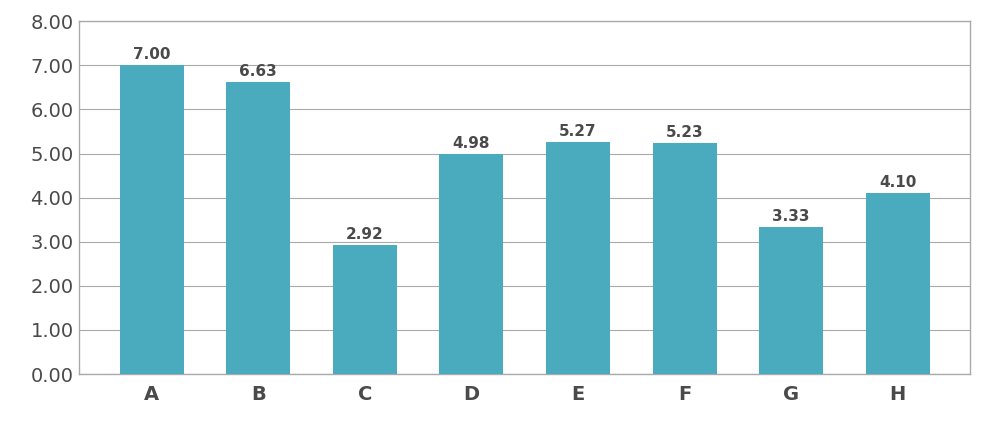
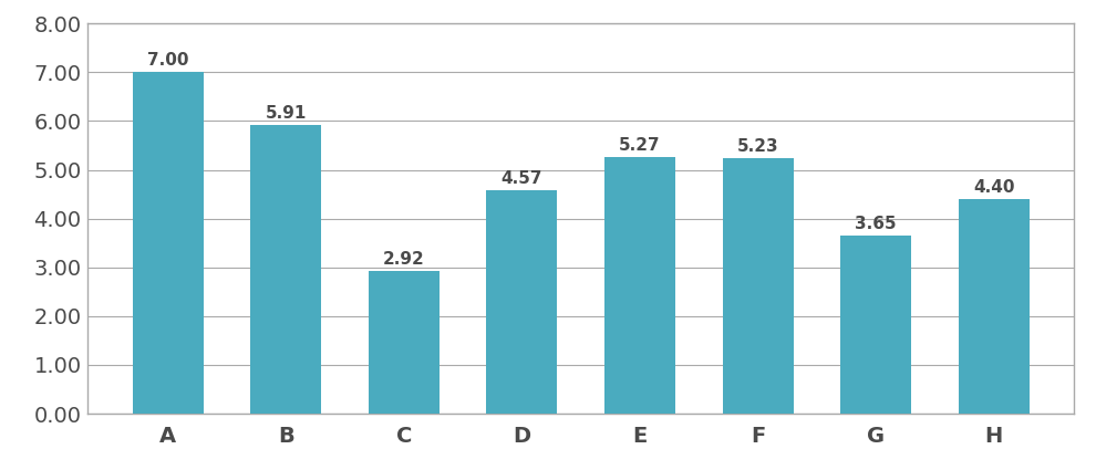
B: 6.63 -> 5.91
D: 4.98 -> 4.57
G: 3.33 -> 3.65
H: 4.10 -> 4.40
